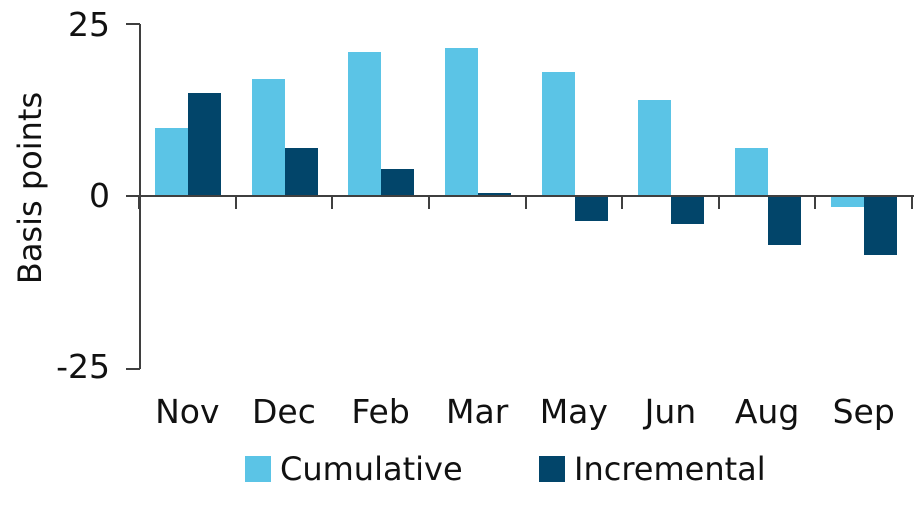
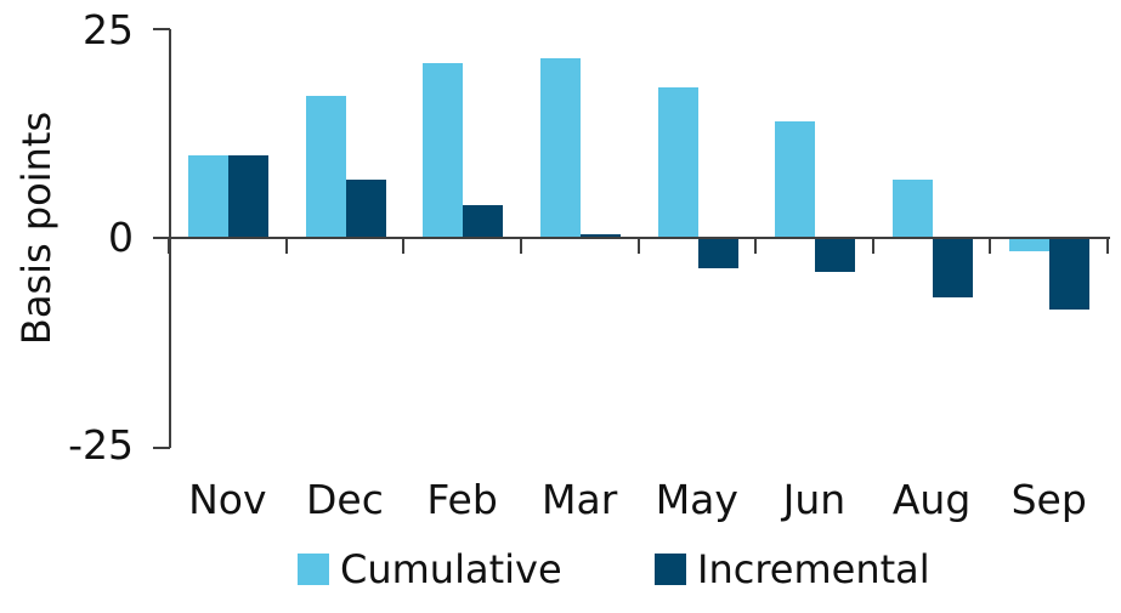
Incremental/Nov: 15 -> 10
